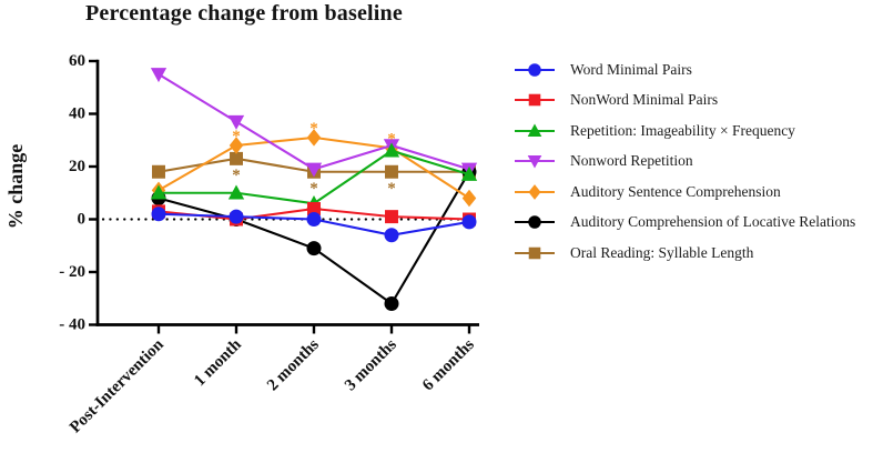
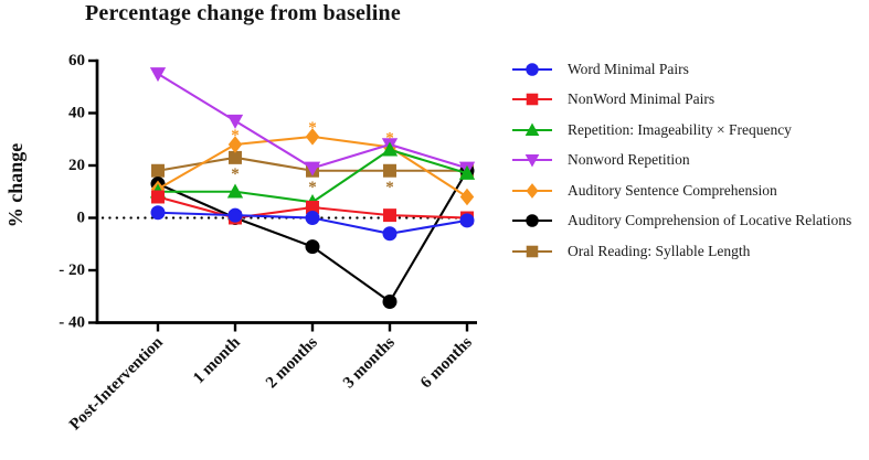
NonWord Minimal Pairs/Post-Intervention: 3 -> 8
Auditory Comprehension of Locative Relations/Post-Intervention: 8 -> 13
